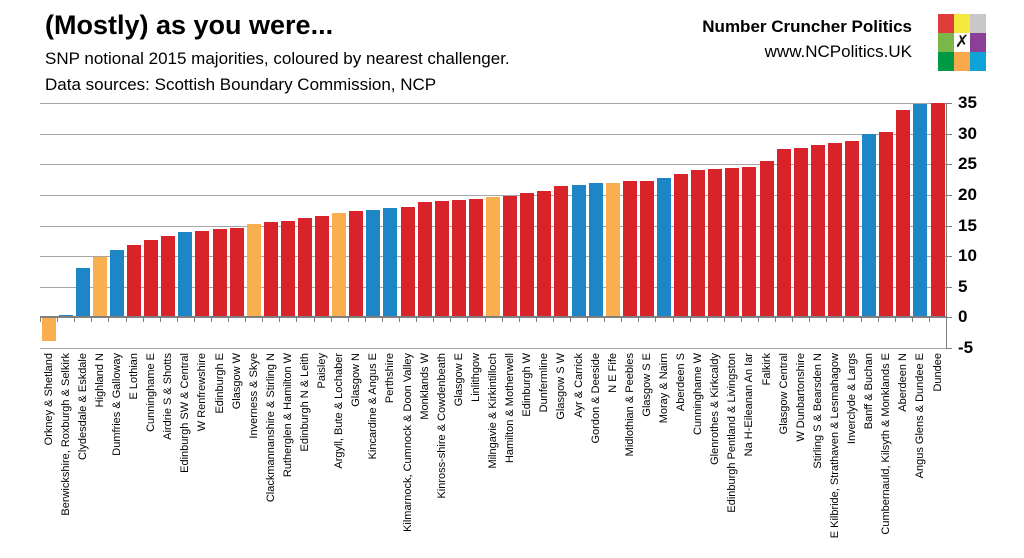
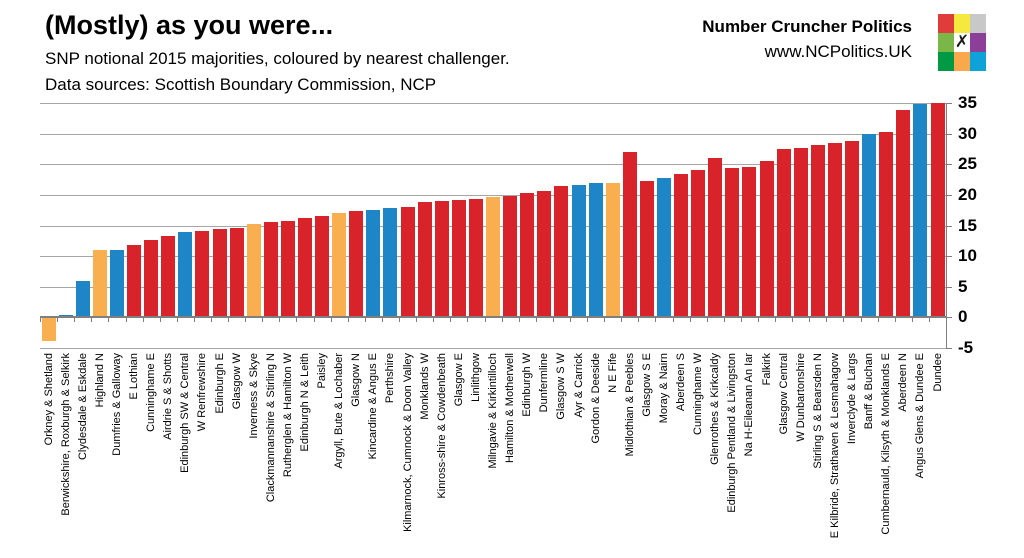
Clydesdale & Eskdale: 8 -> 6
Highland N: 10 -> 11
Midlothian & Peebles: 22 -> 27
Glenrothes & Kirkcaldy: 24 -> 26
